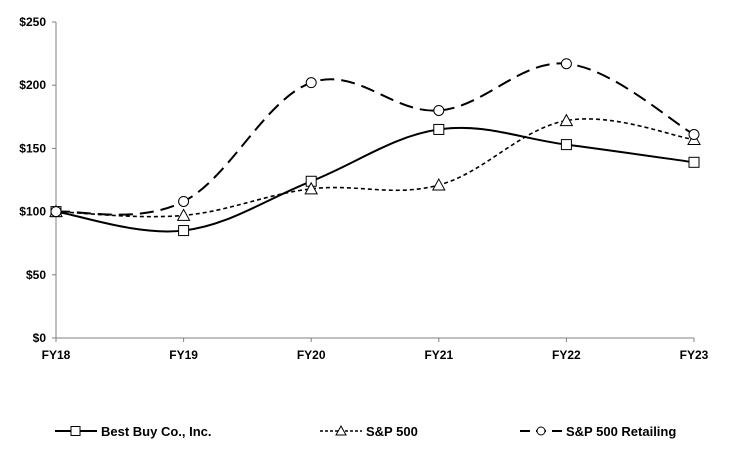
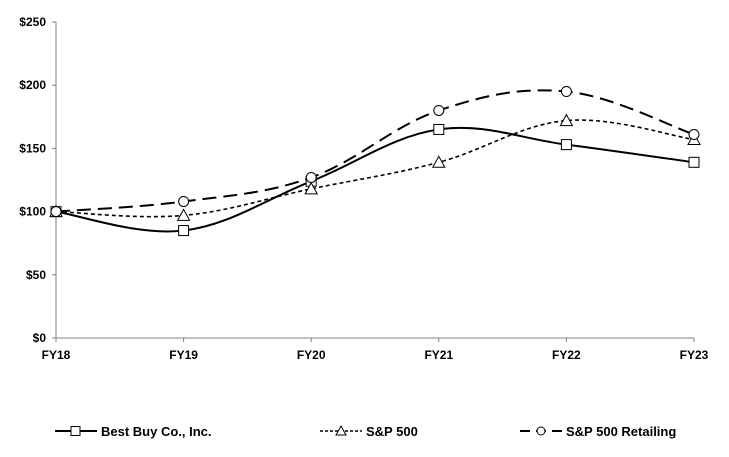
S&P 500 Retailing/FY20: $202 -> $127
S&P 500/FY21: $121 -> $139
S&P 500 Retailing/FY22: $217 -> $195
